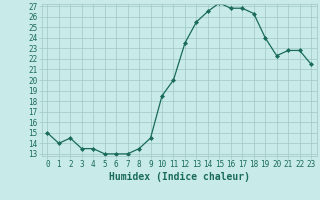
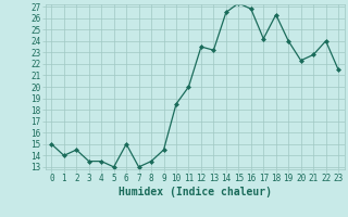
6: 13.0 -> 15.0
13: 25.5 -> 23.2
17: 26.8 -> 24.2
22: 22.8 -> 24.0
